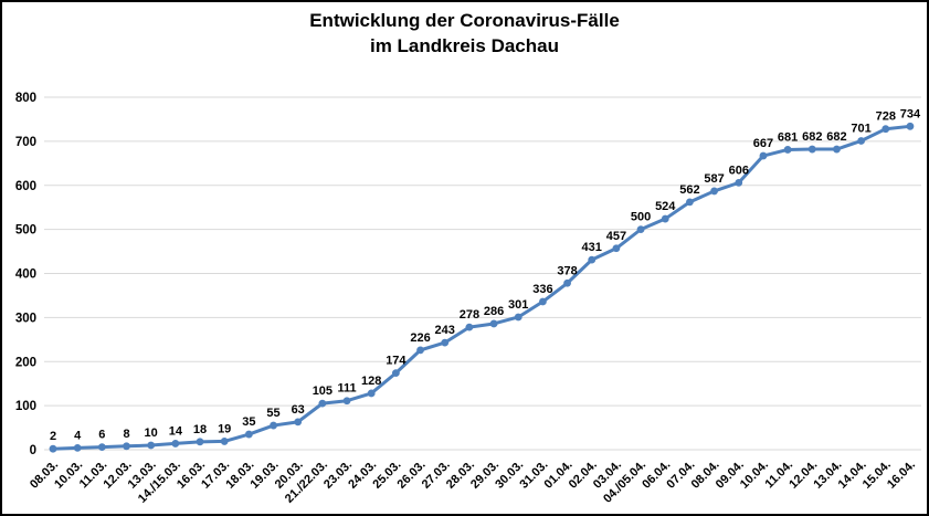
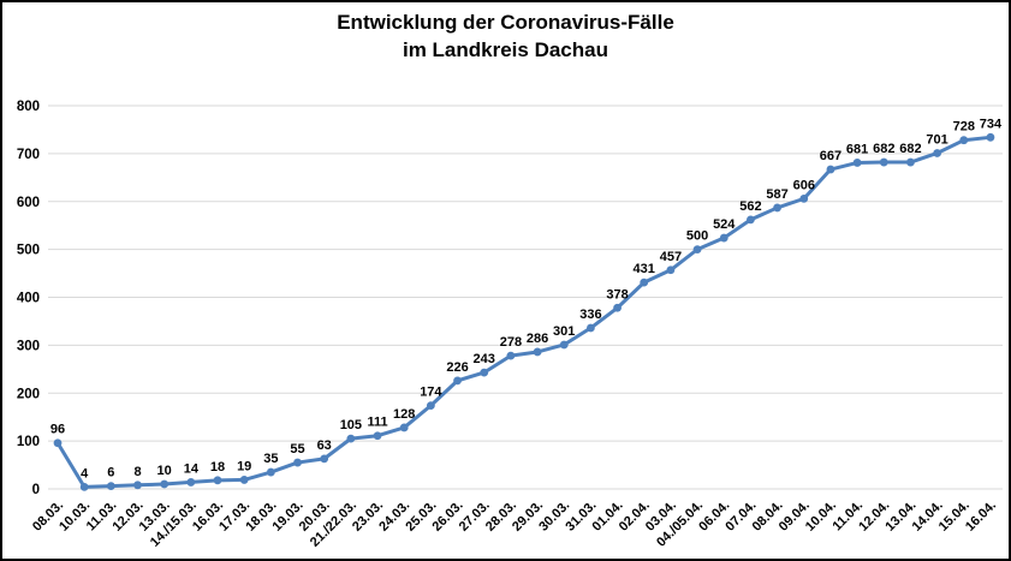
08.03.: 2 -> 96
